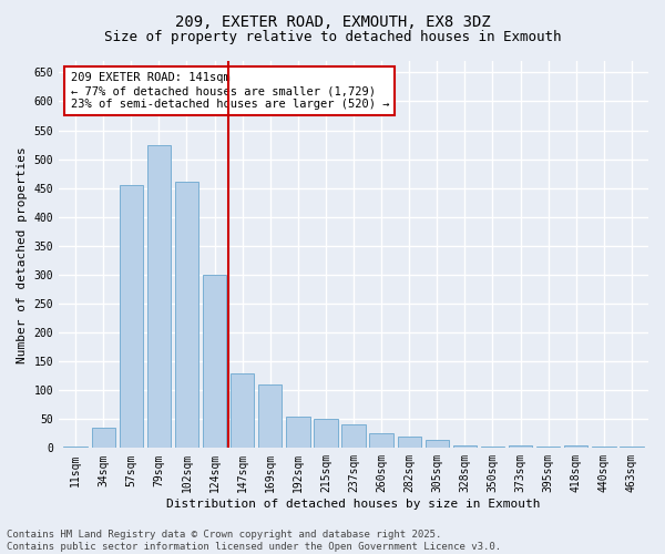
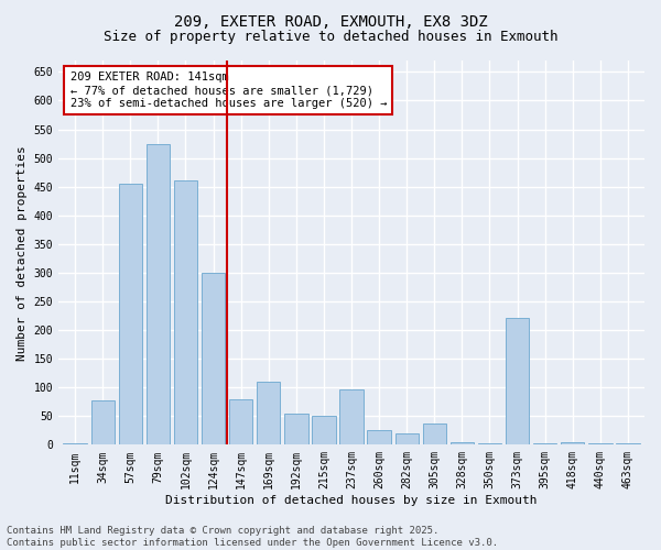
34sqm: 35 -> 78
147sqm: 130 -> 80
237sqm: 40 -> 96
305sqm: 15 -> 38
373sqm: 5 -> 222
